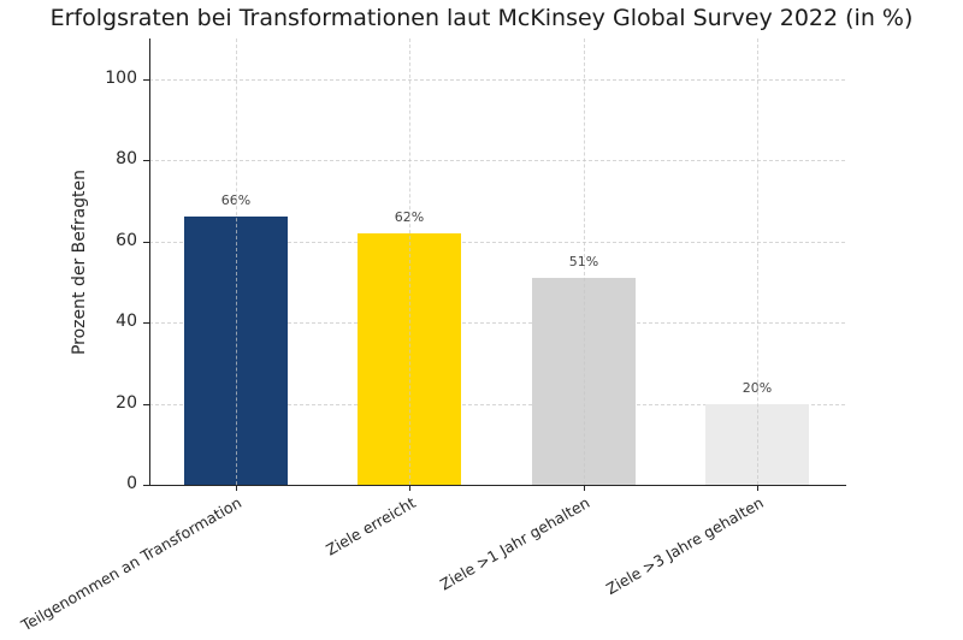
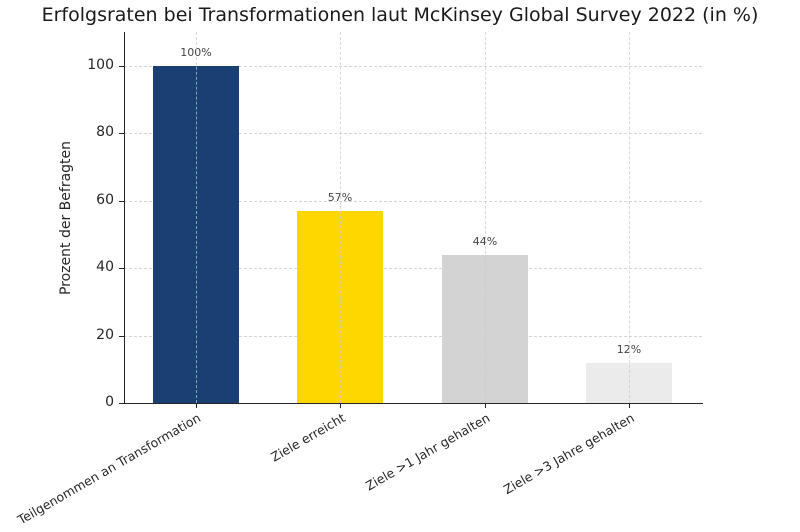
Teilgenommen an Transformation: 66% -> 100%
Ziele erreicht: 62% -> 57%
Ziele >1 Jahr gehalten: 51% -> 44%
Ziele >3 Jahre gehalten: 20% -> 12%
